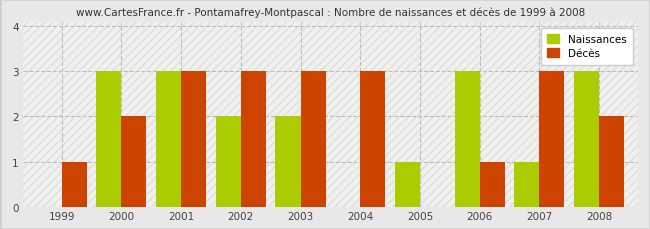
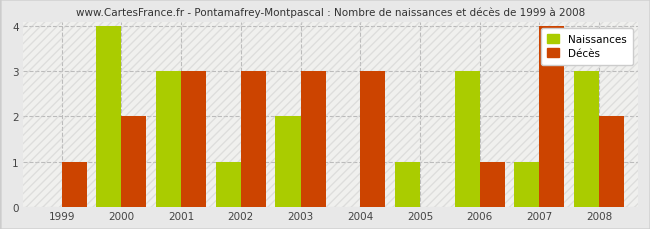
Naissances/2000: 3 -> 4
Naissances/2002: 2 -> 1
Décès/2007: 3 -> 4
